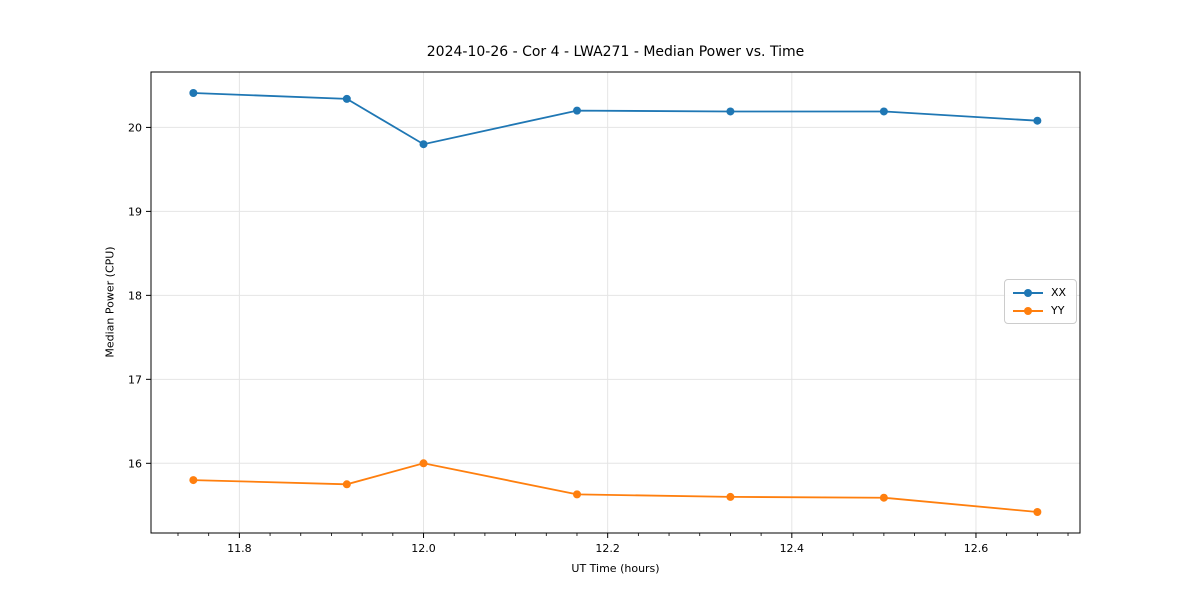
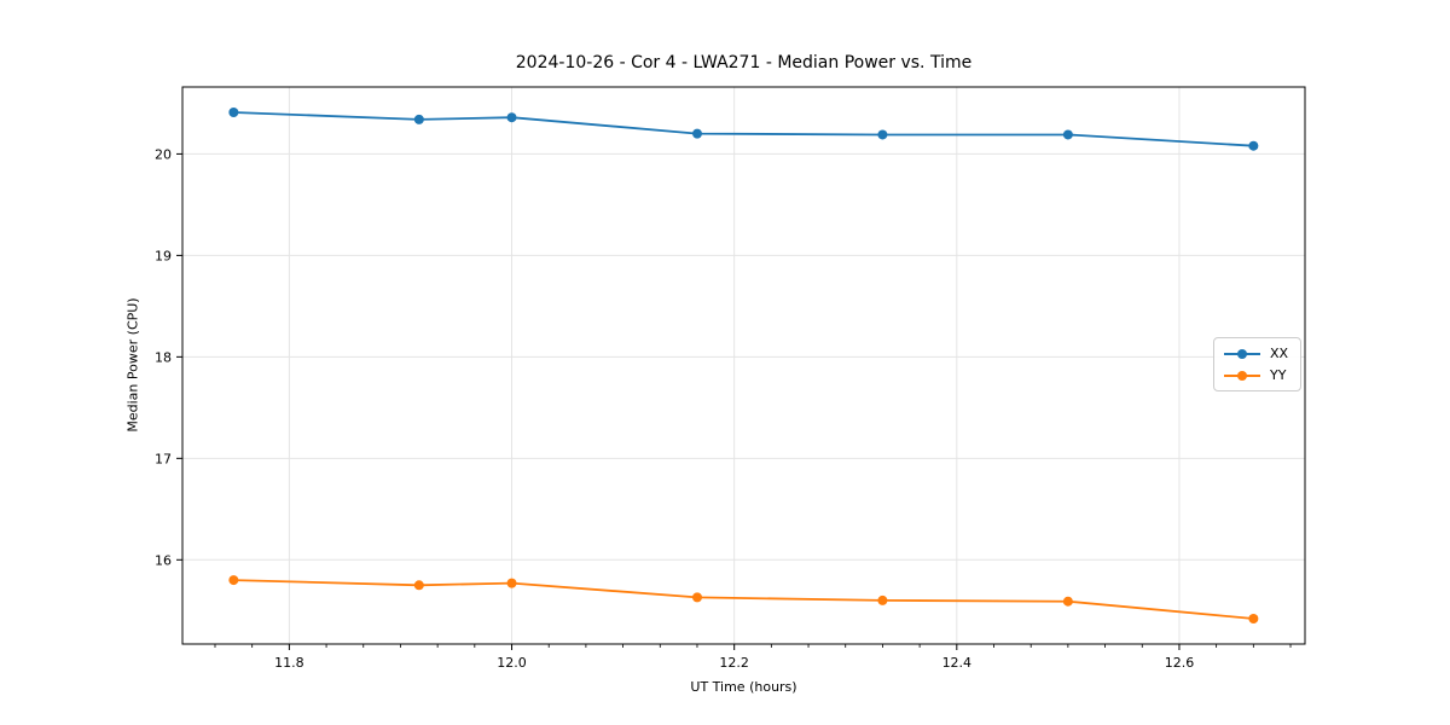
XX/12.0: 19.8 -> 20.4
YY/12.0: 16.0 -> 15.8
